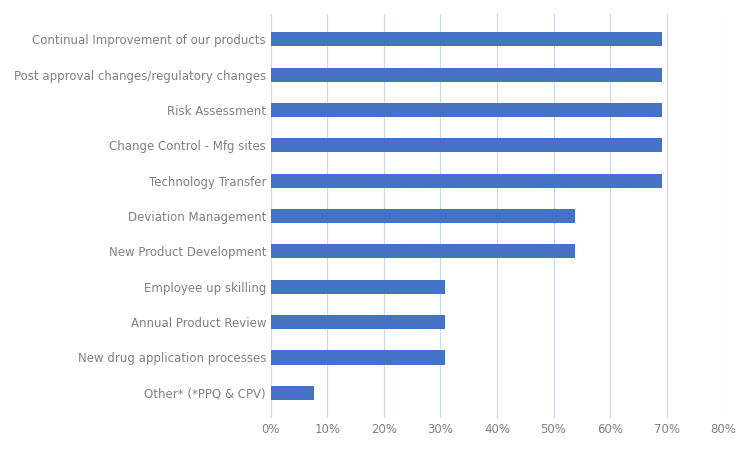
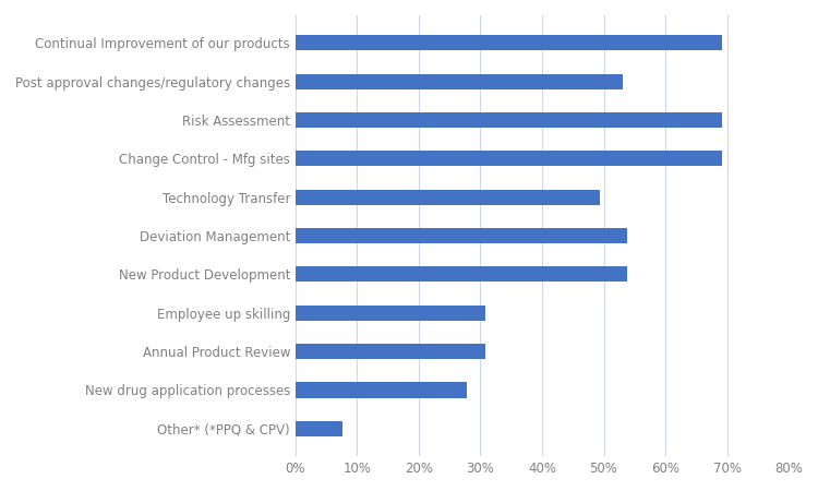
Post approval changes/regulatory changes: 69.2% -> 53.0%
Technology Transfer: 69.2% -> 49.4%
New drug application processes: 30.8% -> 27.8%
